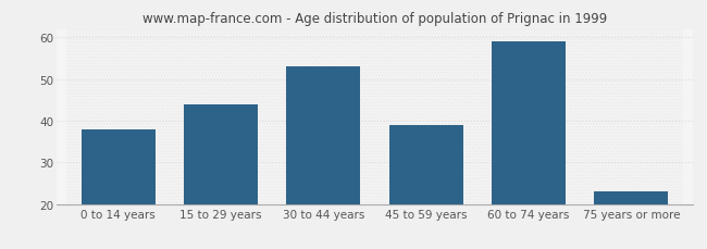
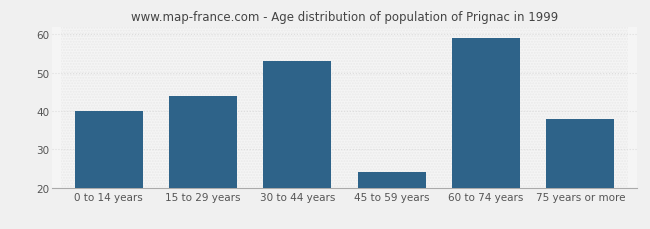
0 to 14 years: 38 -> 40
45 to 59 years: 39 -> 24
75 years or more: 23 -> 38
